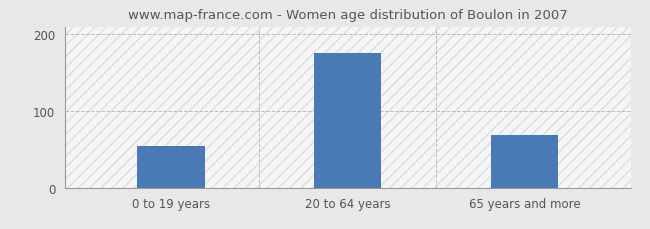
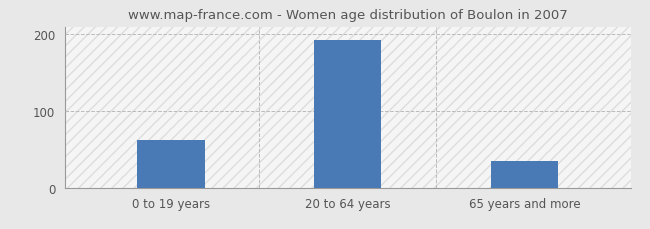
0 to 19 years: 54 -> 62
20 to 64 years: 176 -> 193
65 years and more: 68 -> 35
